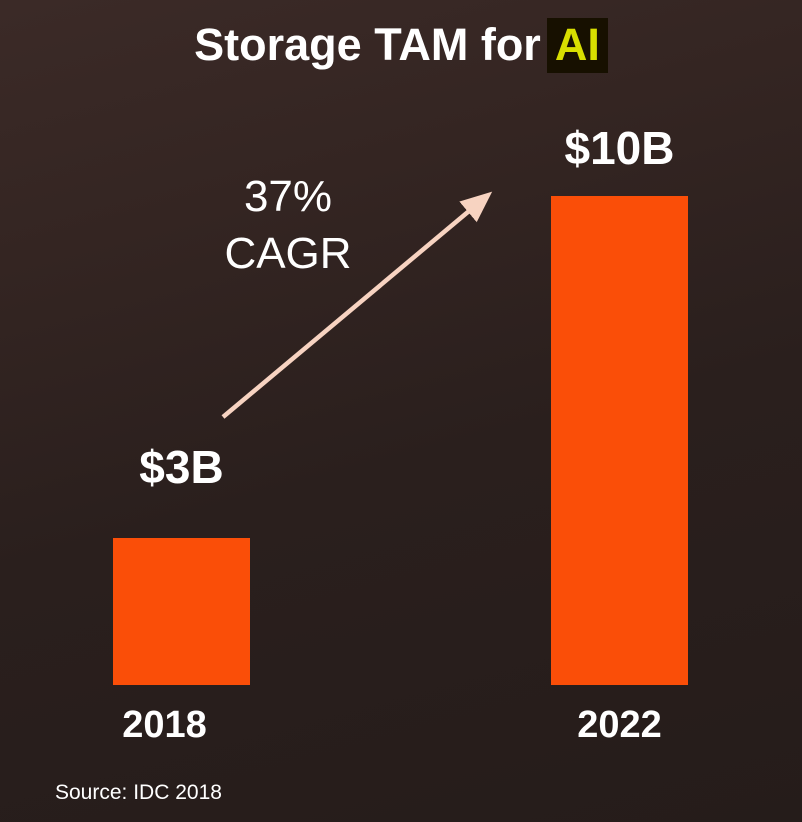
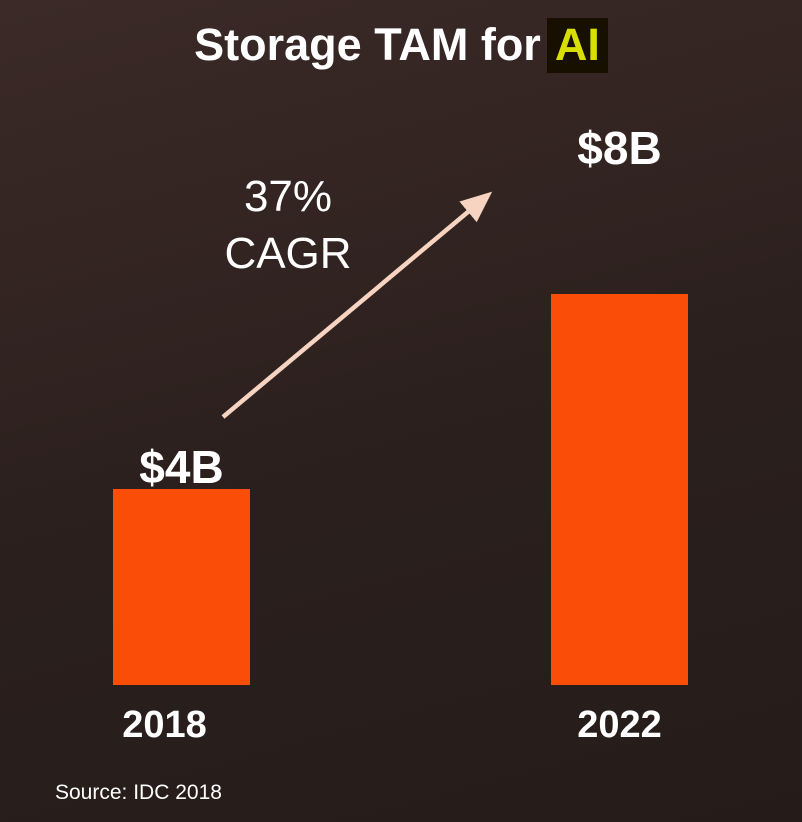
2018: $3B -> $4B
2022: $10B -> $8B
